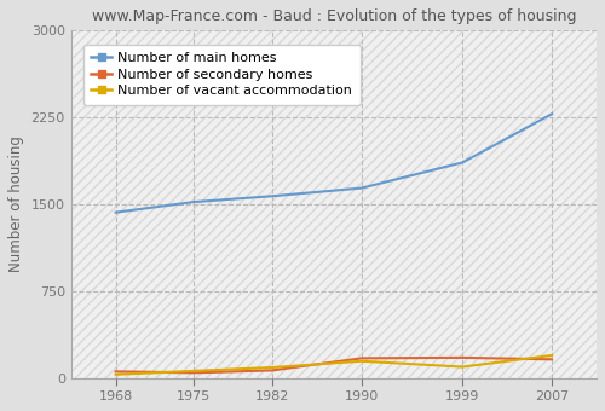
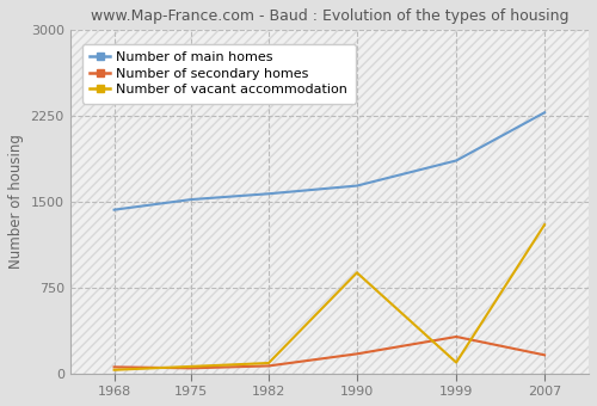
Number of vacant accommodation/1990: 140 -> 880
Number of secondary homes/1999: 180 -> 320
Number of vacant accommodation/2007: 200 -> 1300
